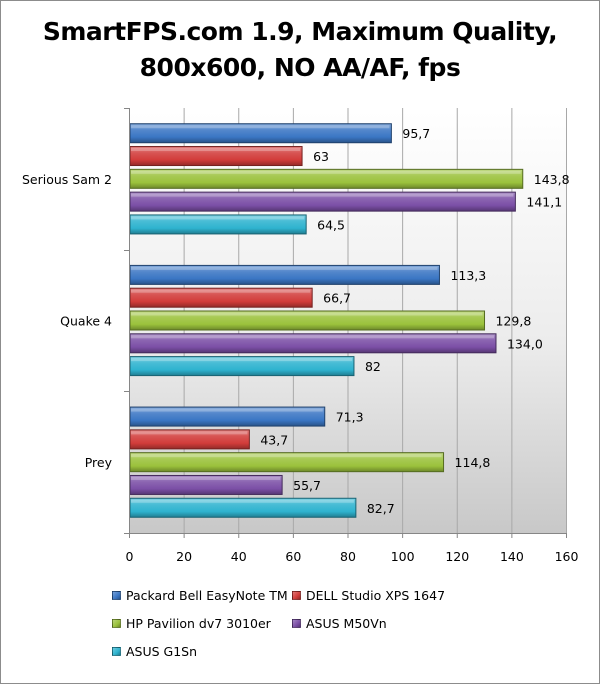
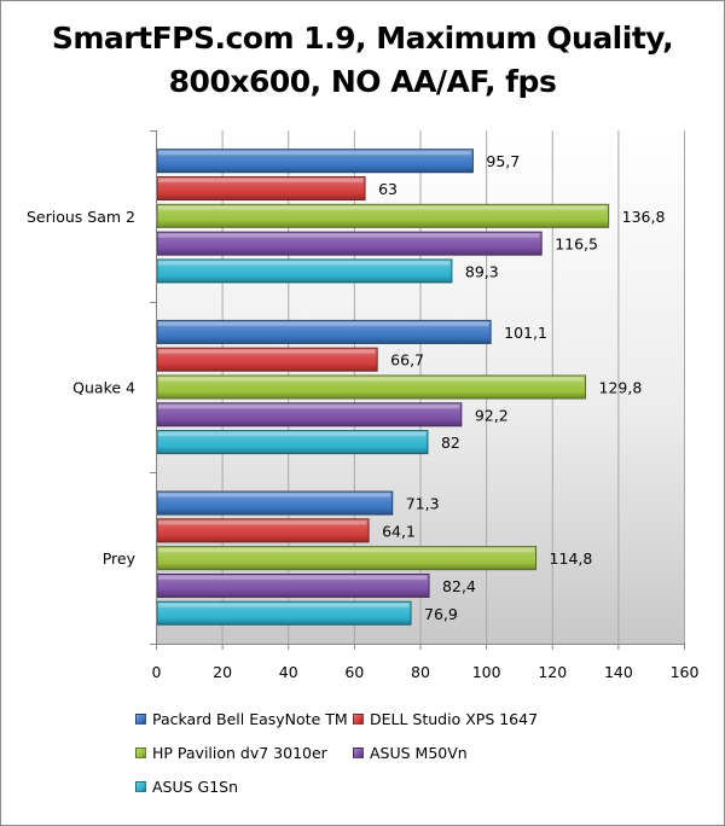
HP Pavilion dv7 3010er/Serious Sam 2: 143,8 -> 136,8
ASUS M50Vn/Serious Sam 2: 141,1 -> 116,5
ASUS G1Sn/Serious Sam 2: 64,5 -> 89,3
Packard Bell EasyNote TM/Quake 4: 113,3 -> 101,1
ASUS M50Vn/Quake 4: 134,0 -> 92,2
DELL Studio XPS 1647/Prey: 43,7 -> 64,1
ASUS M50Vn/Prey: 55,7 -> 82,4
ASUS G1Sn/Prey: 82,7 -> 76,9
